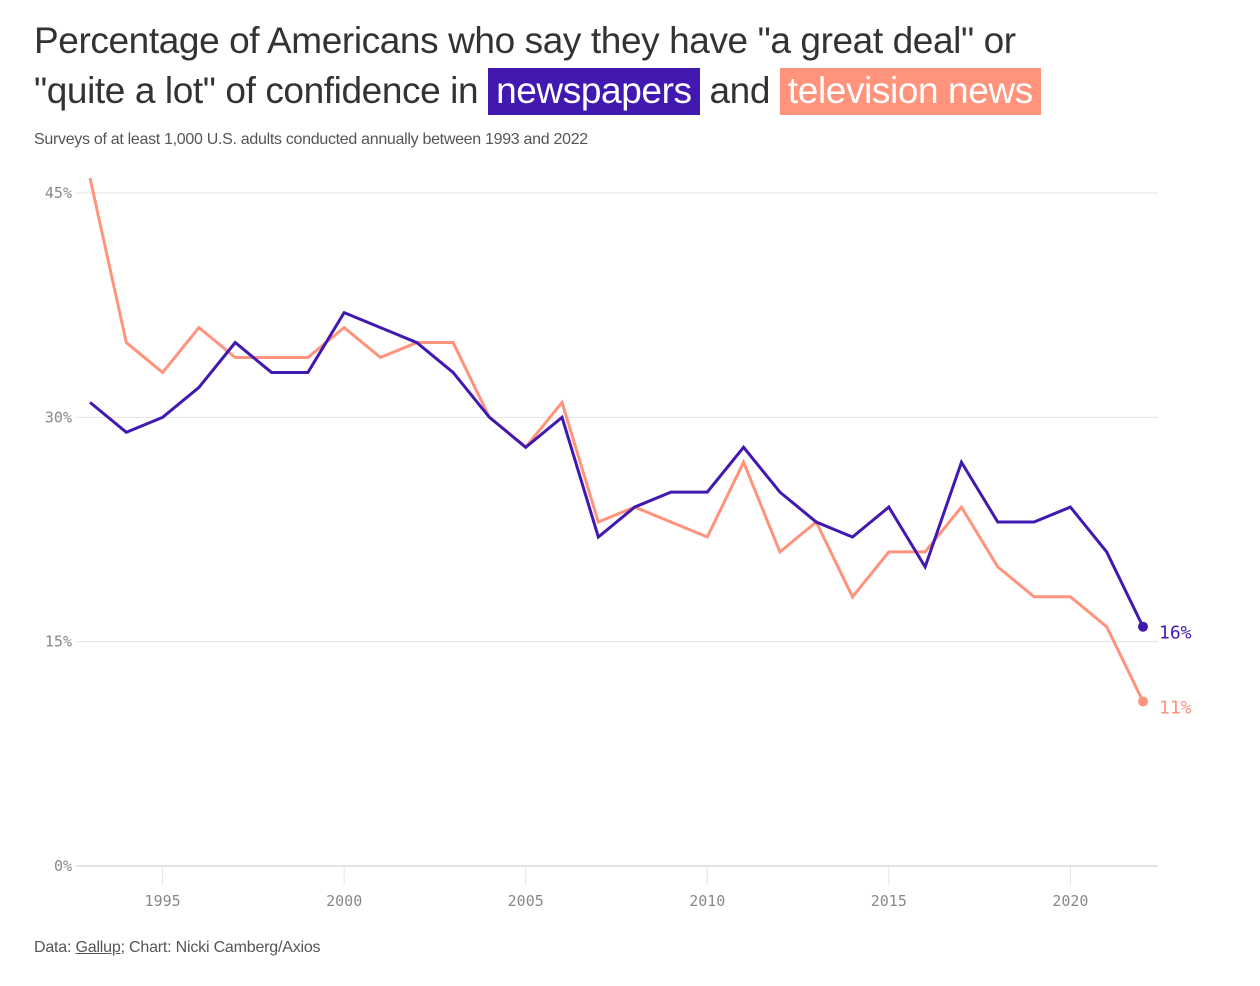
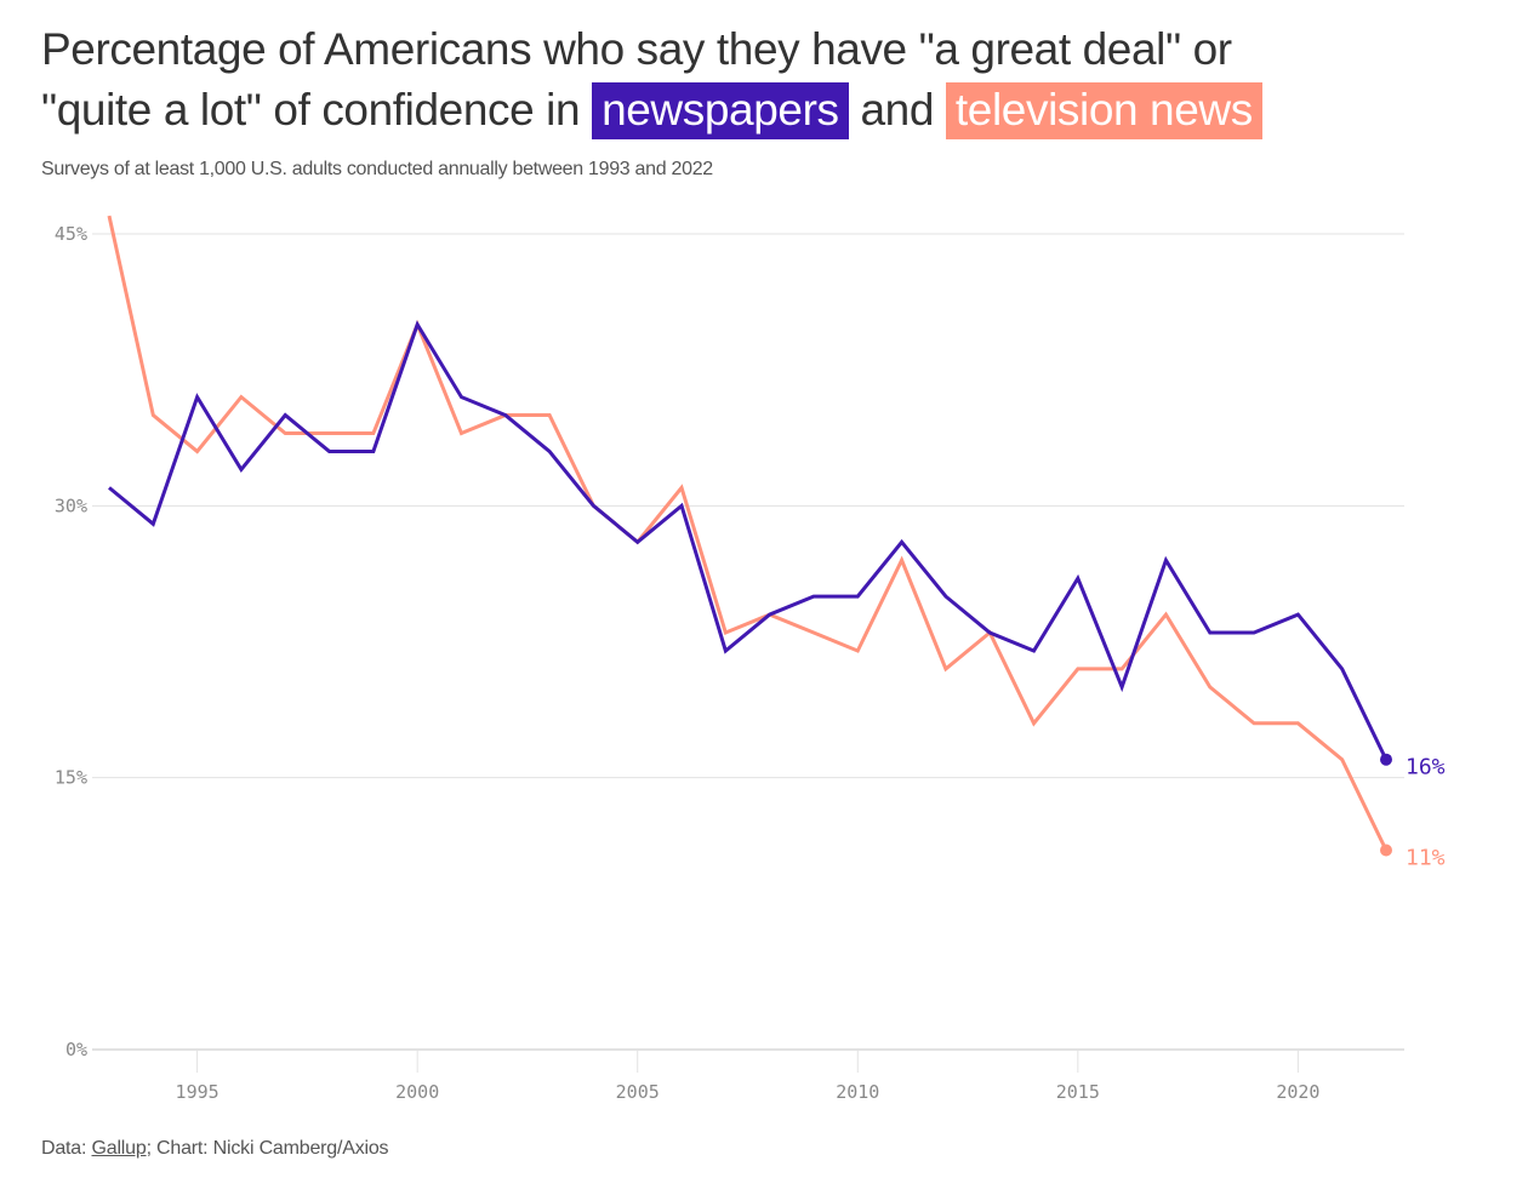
newspapers/1995: 30% -> 36%
newspapers/2000: 37% -> 40%
television news/2000: 36% -> 40%
newspapers/2015: 24% -> 26%
